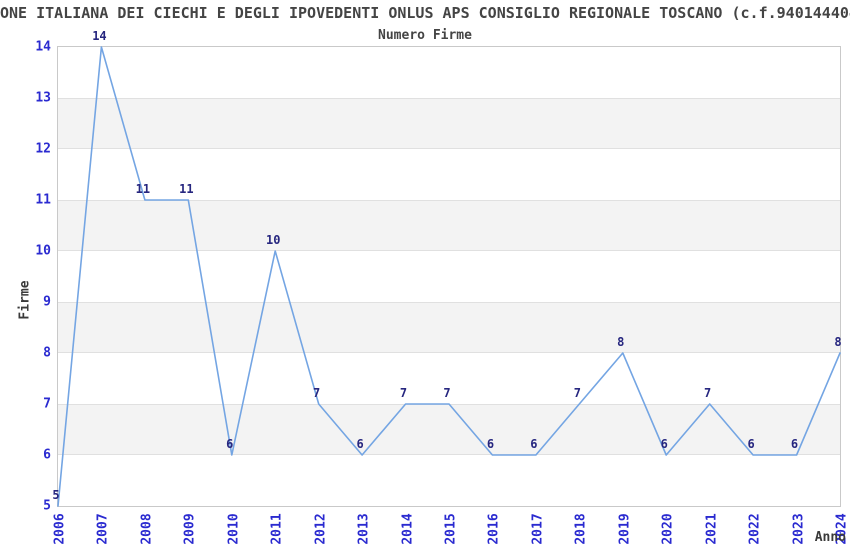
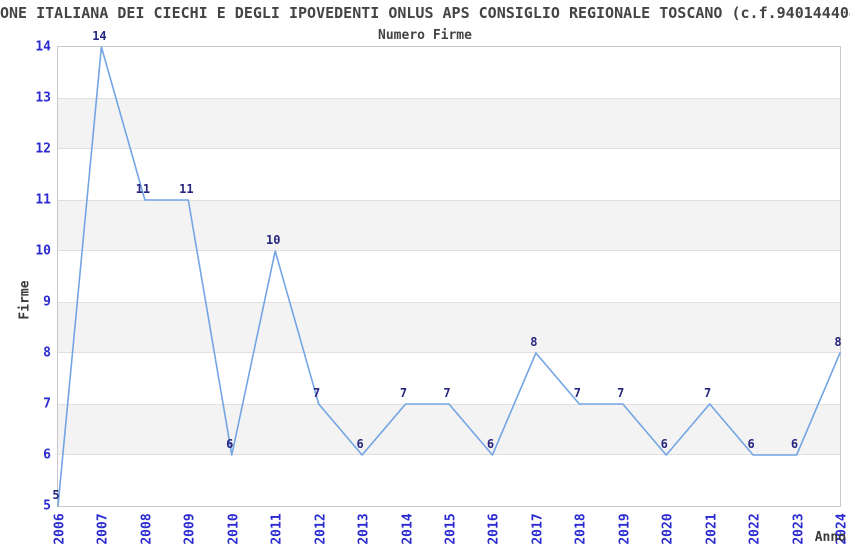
2017: 6 -> 8
2019: 8 -> 7
